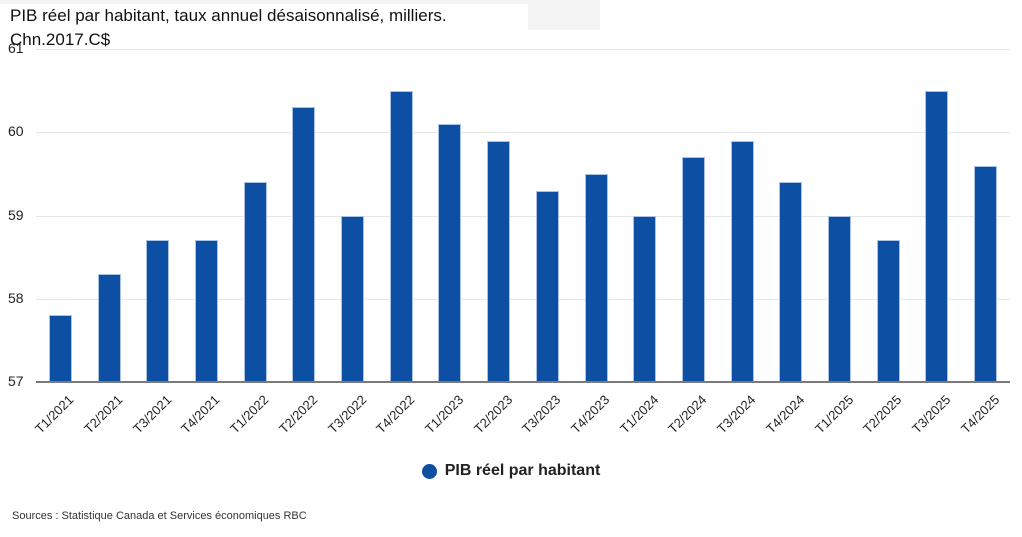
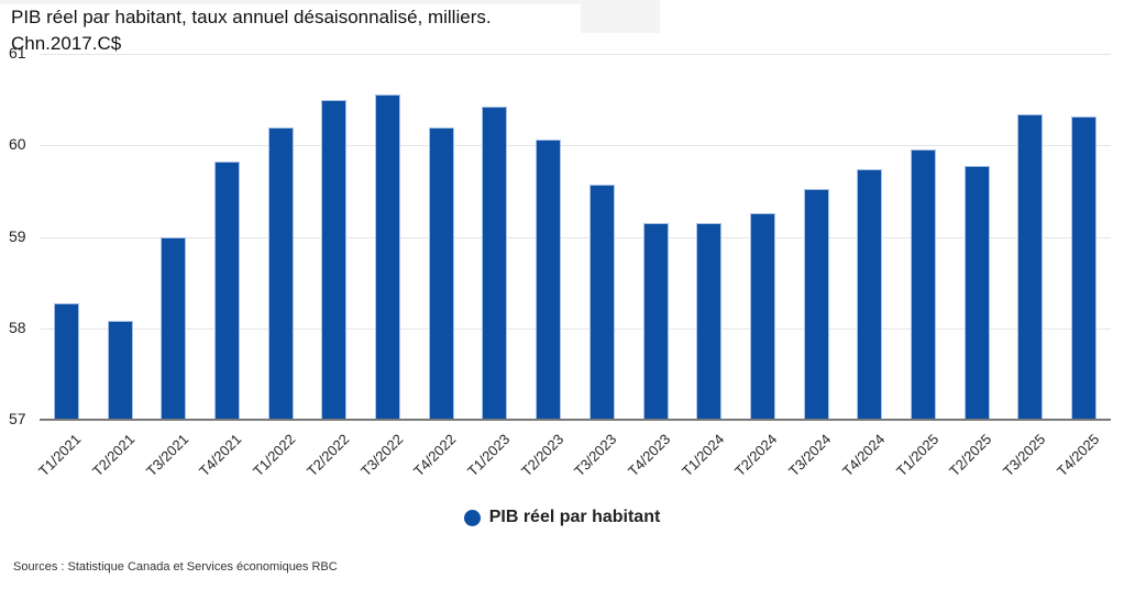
T1/2021: 57.8 -> 58.3
T2/2021: 58.3 -> 58.1
T3/2021: 58.7 -> 59.0
T4/2021: 58.7 -> 59.8
T1/2022: 59.4 -> 60.2
T2/2022: 60.3 -> 60.5
T3/2022: 59.0 -> 60.6
T4/2022: 60.5 -> 60.2
T1/2023: 60.1 -> 60.4
T2/2023: 59.9 -> 60.1
T3/2023: 59.3 -> 59.6
T4/2023: 59.5 -> 59.1
T1/2024: 59.0 -> 59.1
T2/2024: 59.7 -> 59.3
T3/2024: 59.9 -> 59.5
T4/2024: 59.4 -> 59.7
T1/2025: 59.0 -> 60.0
T2/2025: 58.7 -> 59.8
T3/2025: 60.5 -> 60.3
T4/2025: 59.6 -> 60.3
